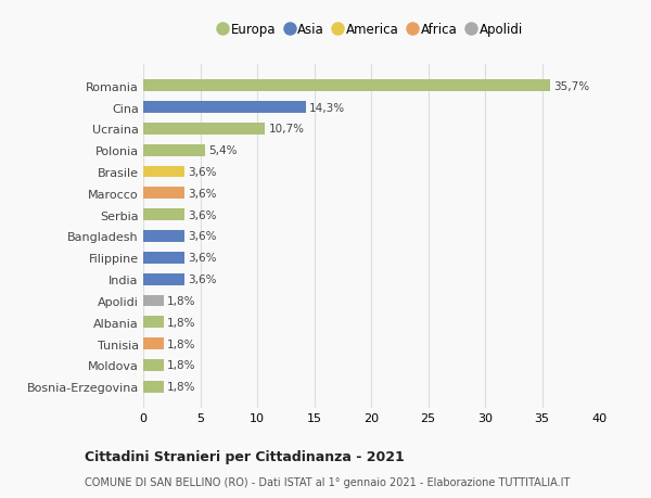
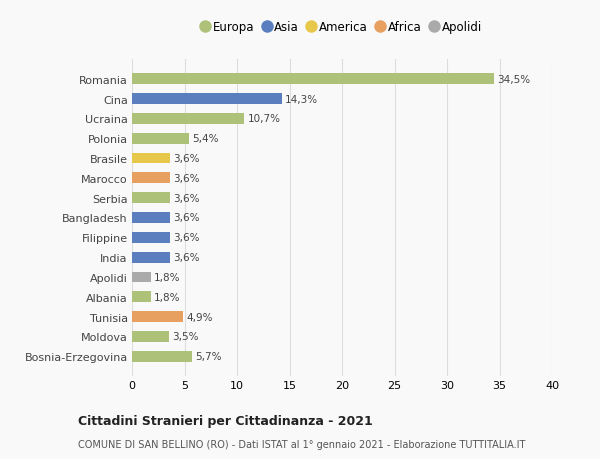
Romania: 35,7% -> 34,5%
Tunisia: 1,8% -> 4,9%
Moldova: 1,8% -> 3,5%
Bosnia-Erzegovina: 1,8% -> 5,7%
